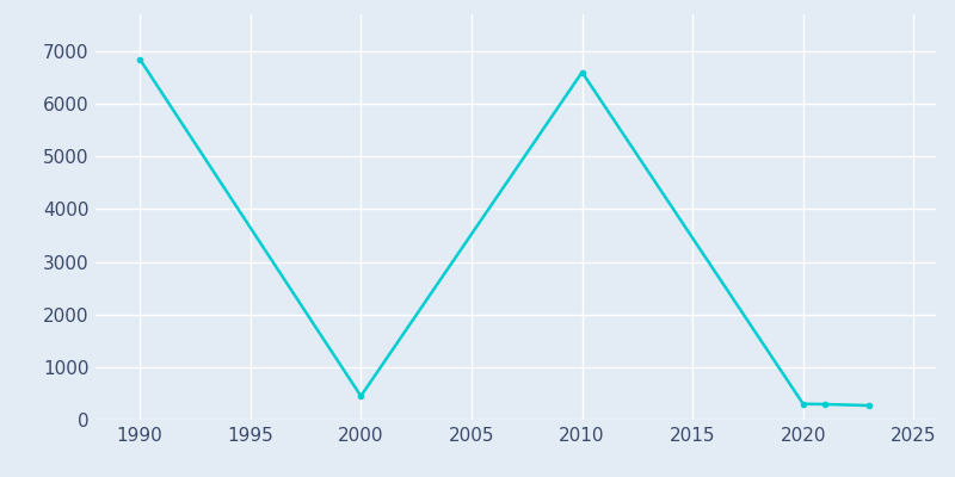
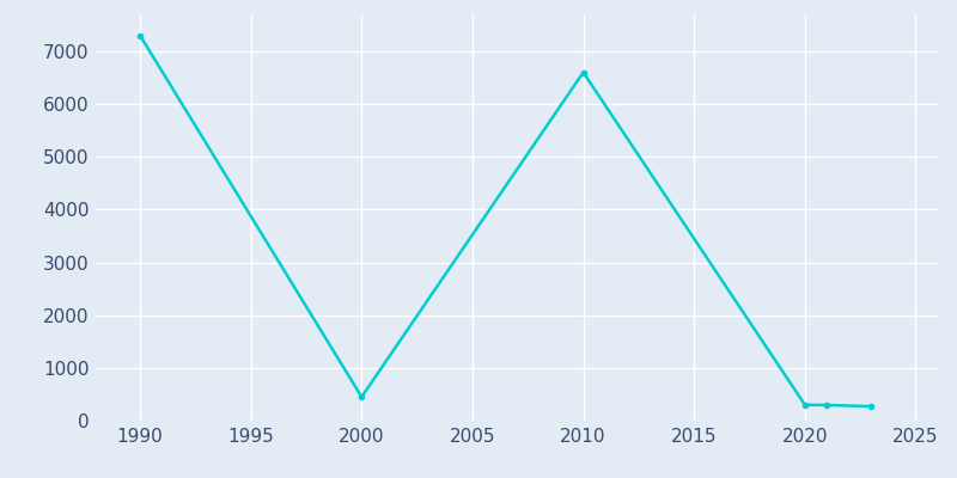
1990: 6850 -> 7300
